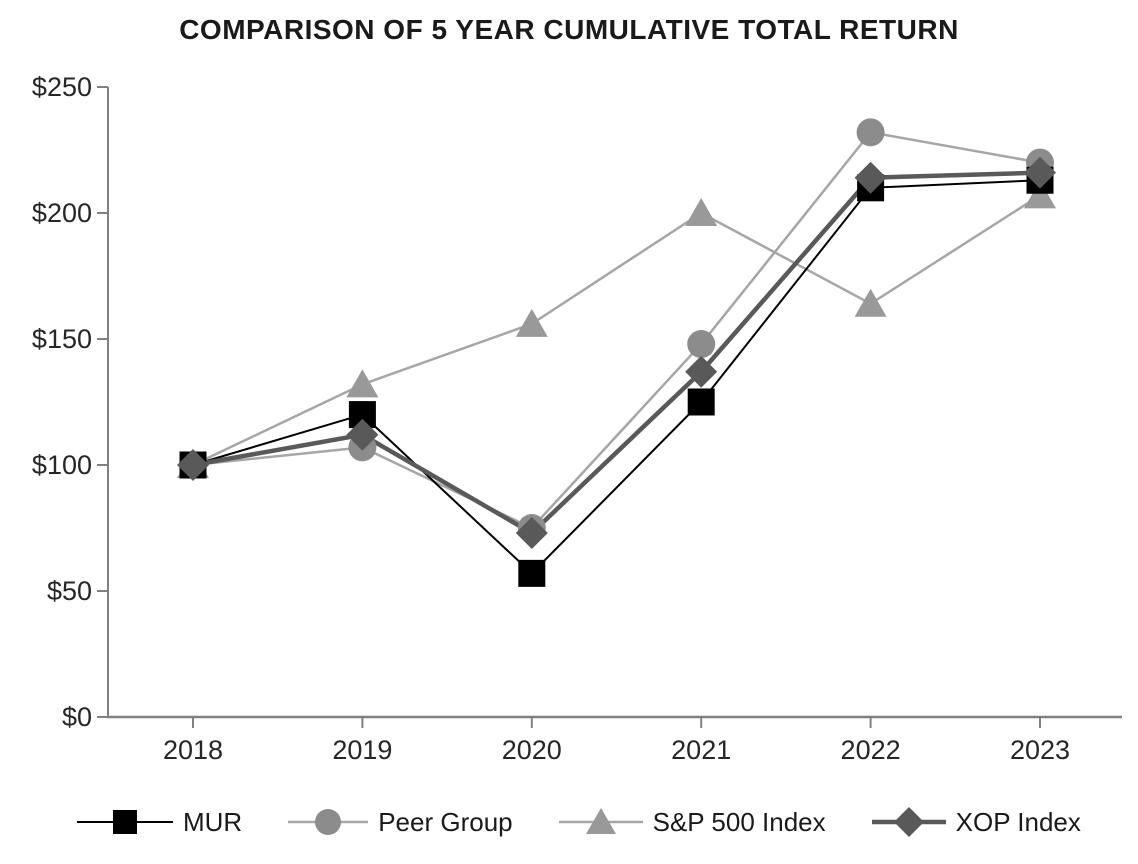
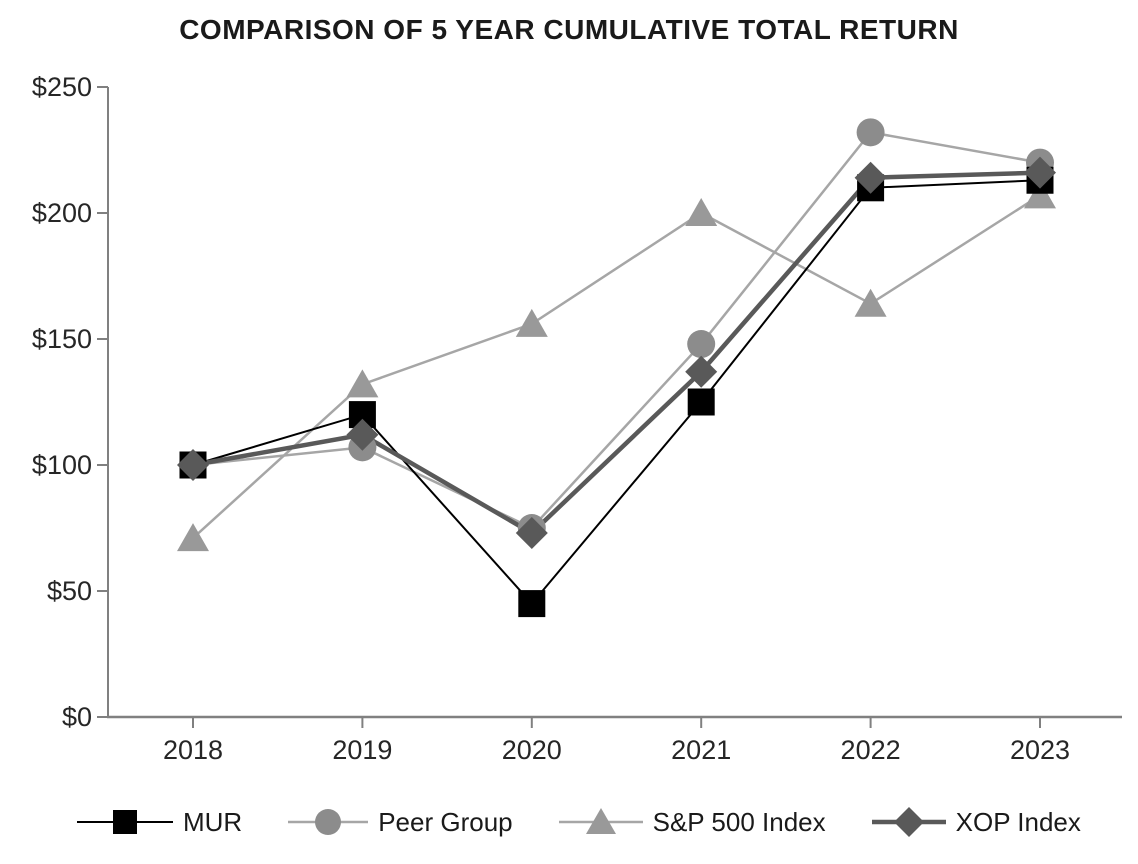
S&P 500 Index/2018: $100 -> $71
MUR/2020: $57 -> $45
